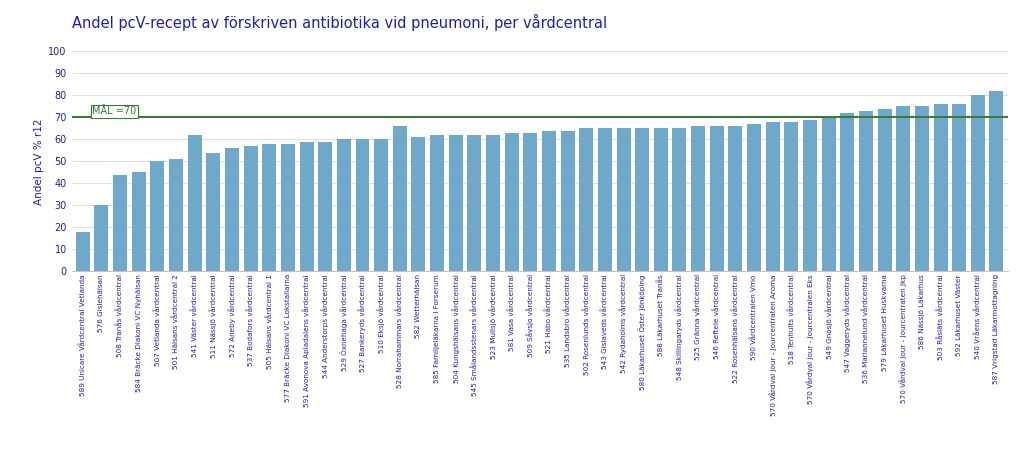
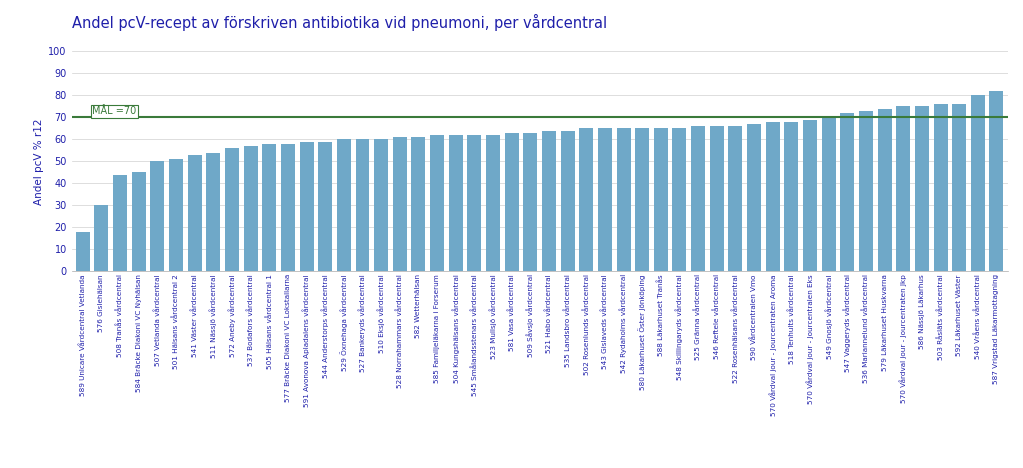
541 Väster vårdcentral: 62 -> 53
528 Norrahammars vårdcentral: 66 -> 61
